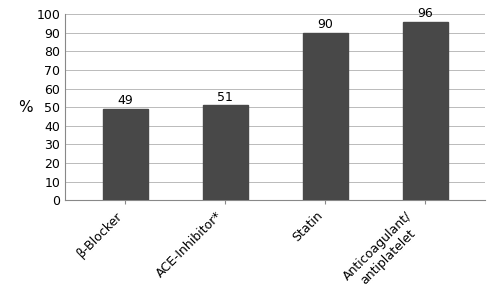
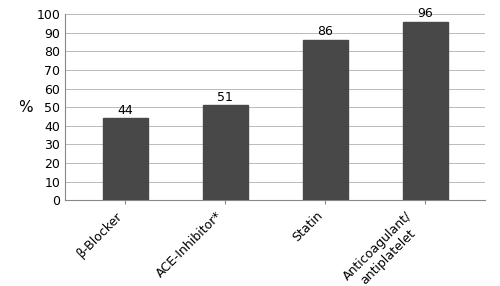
β-Blocker: 49 -> 44
Statin: 90 -> 86
